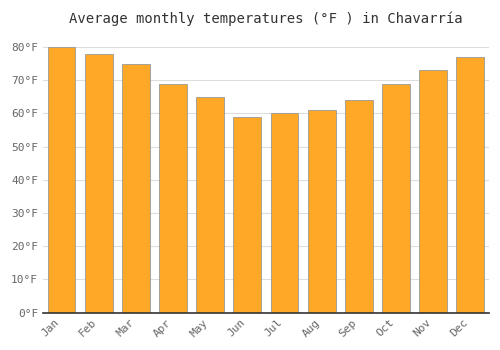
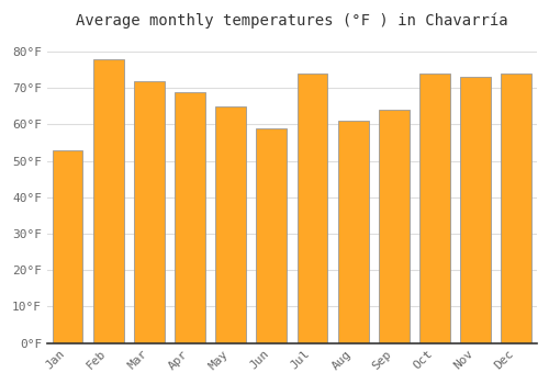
Jan: 80°F -> 53°F
Mar: 75°F -> 72°F
Jul: 60°F -> 74°F
Oct: 69°F -> 74°F
Dec: 77°F -> 74°F
